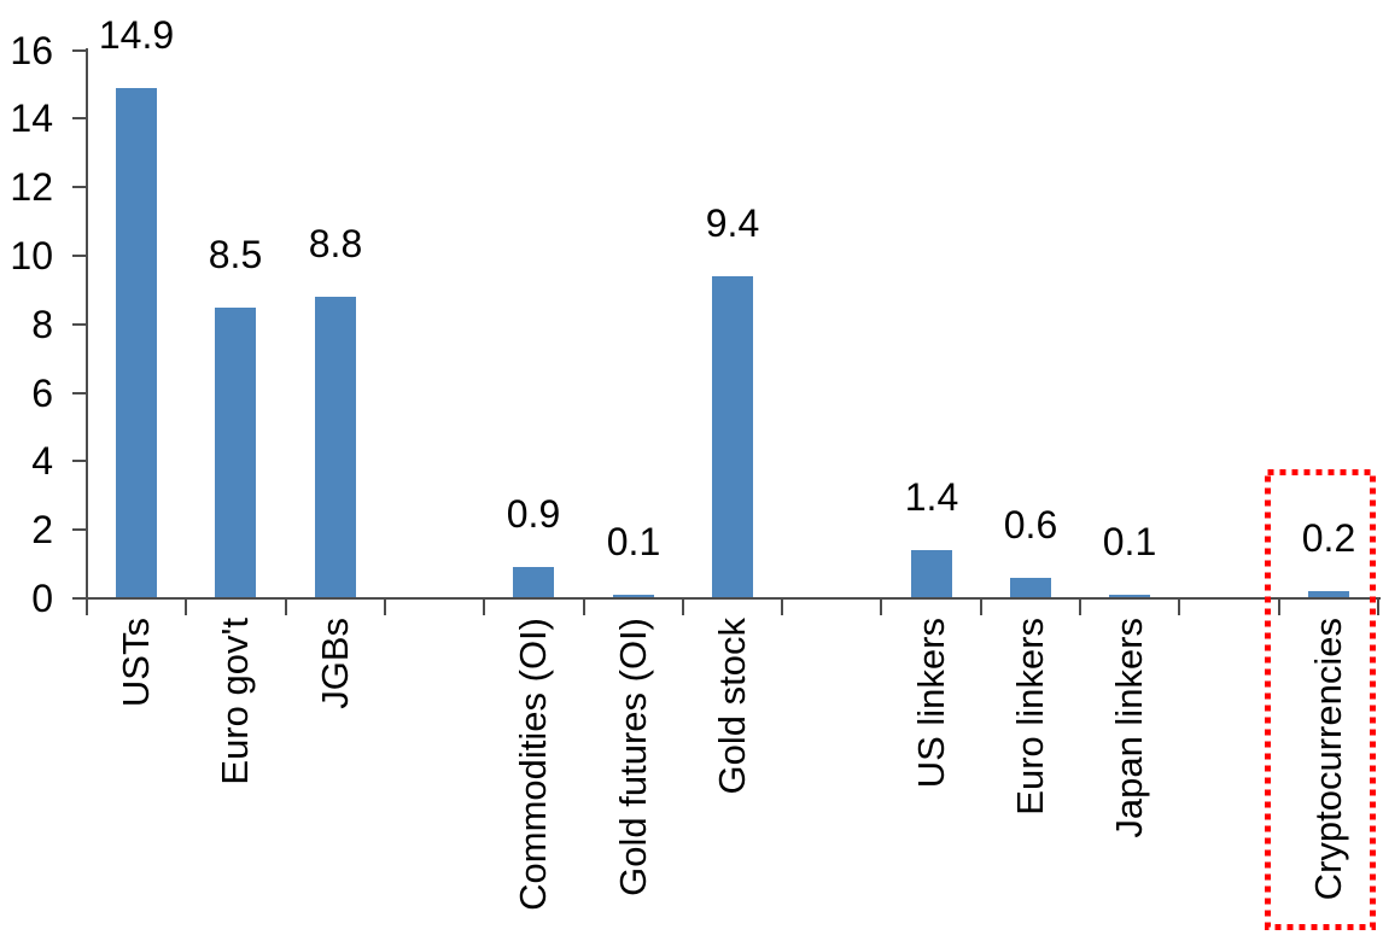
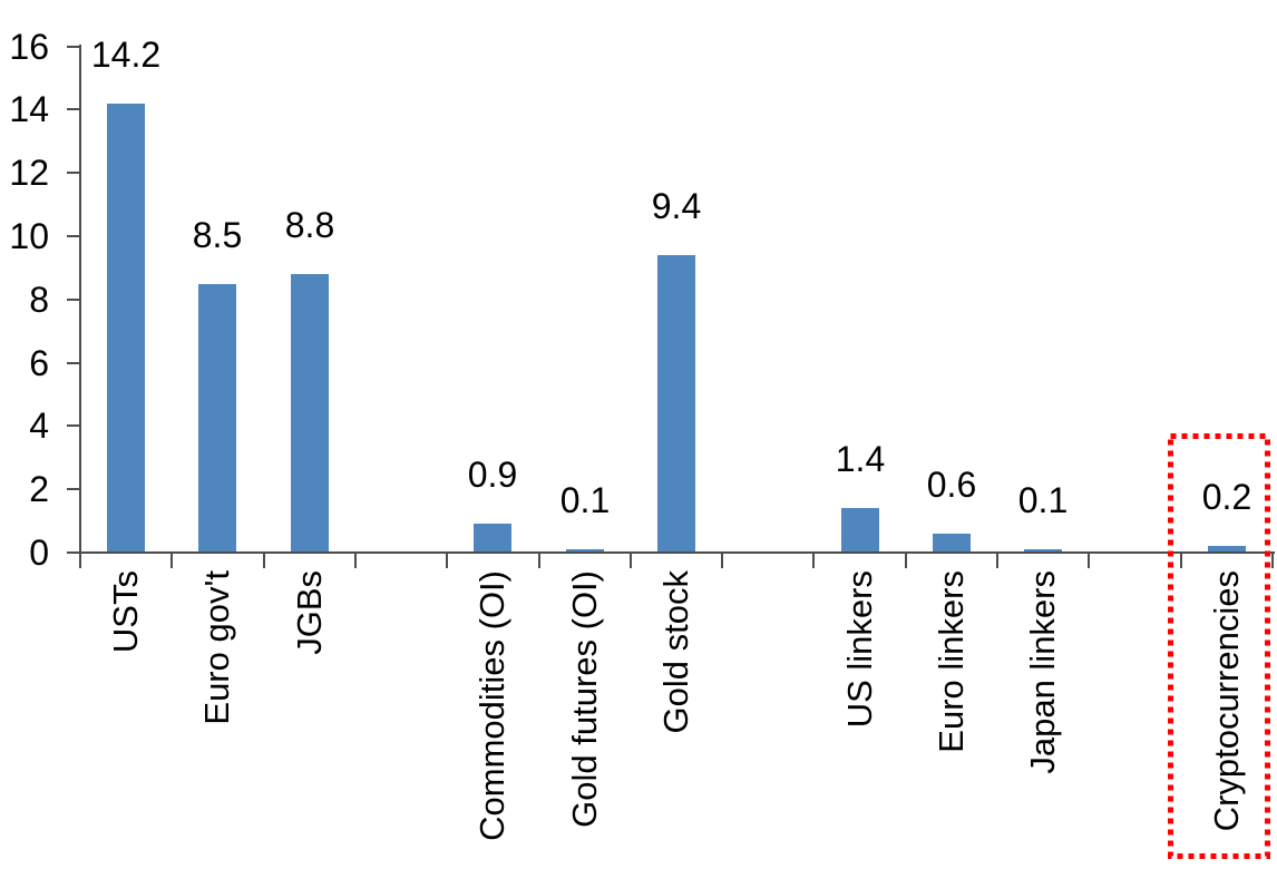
USTs: 14.9 -> 14.2
